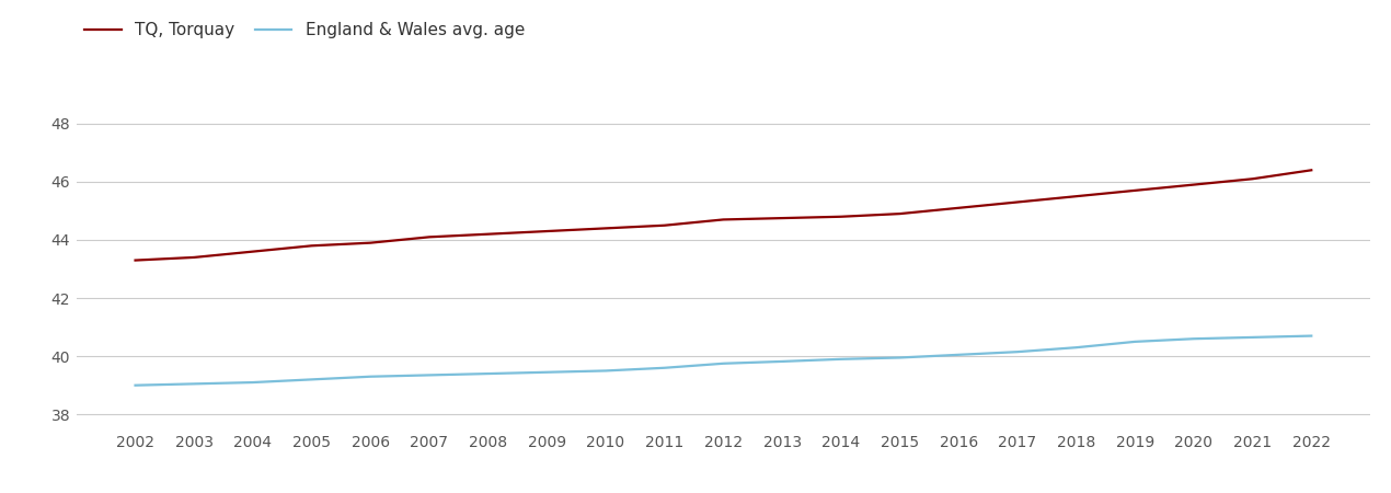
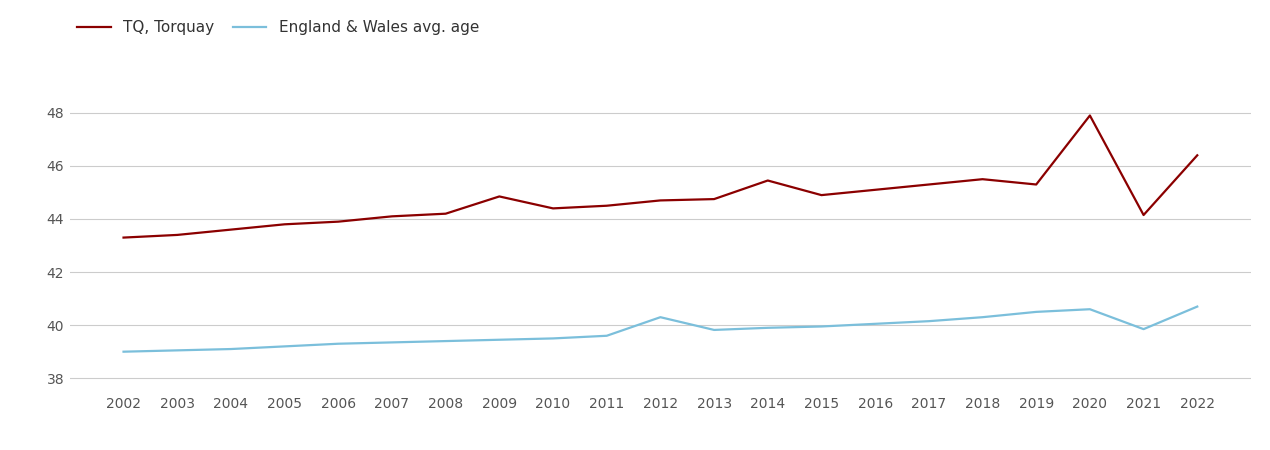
TQ, Torquay/2009: 44.30 -> 44.85
England & Wales avg. age/2012: 39.75 -> 40.30
TQ, Torquay/2014: 44.80 -> 45.45
TQ, Torquay/2019: 45.70 -> 45.30
TQ, Torquay/2020: 45.90 -> 47.90
TQ, Torquay/2021: 46.10 -> 44.15
England & Wales avg. age/2021: 40.65 -> 39.85
